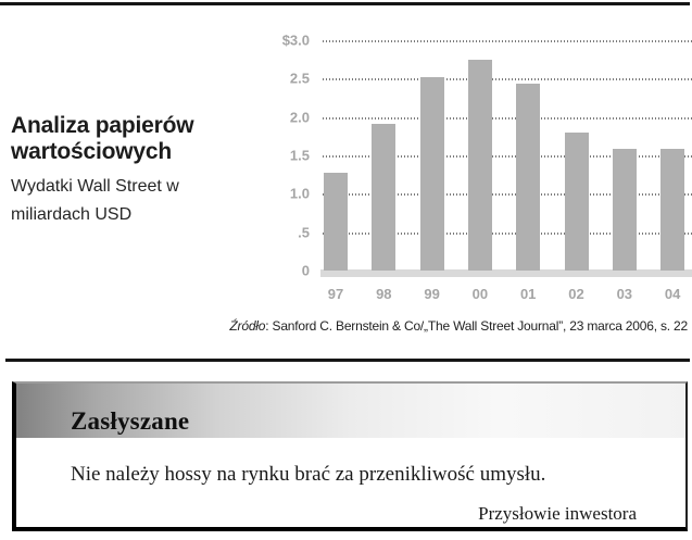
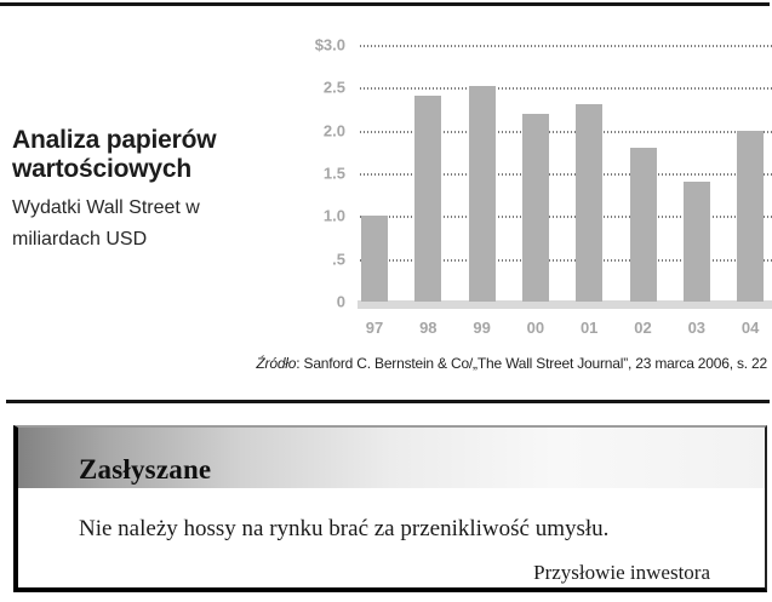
97: $1.3 -> $1.0
98: $1.9 -> $2.4
00: $2.8 -> $2.2
01: $2.4 -> $2.3
03: $1.6 -> $1.4
04: $1.6 -> $2.0
